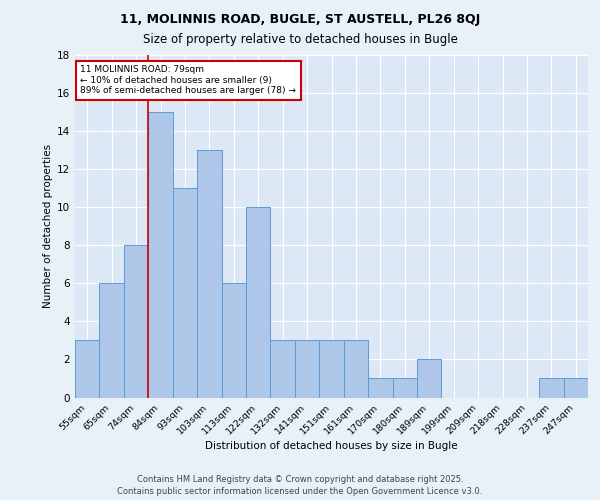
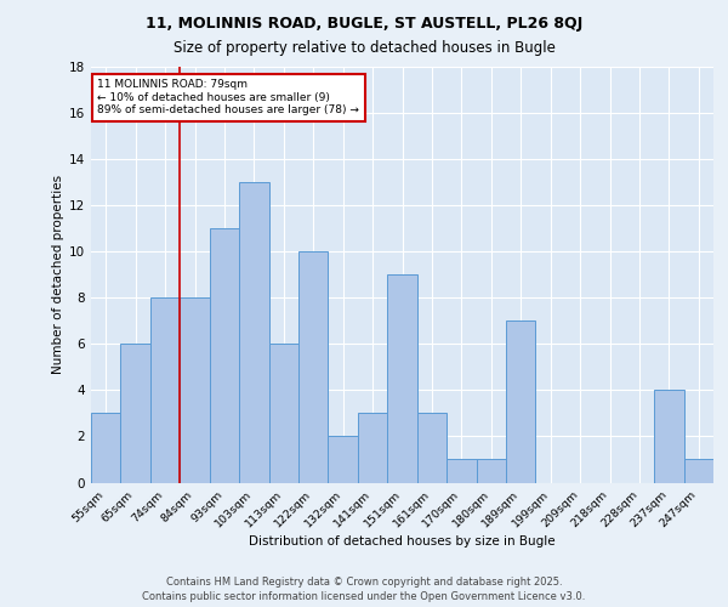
84sqm: 15 -> 8
132sqm: 3 -> 2
151sqm: 3 -> 9
189sqm: 2 -> 7
237sqm: 1 -> 4
